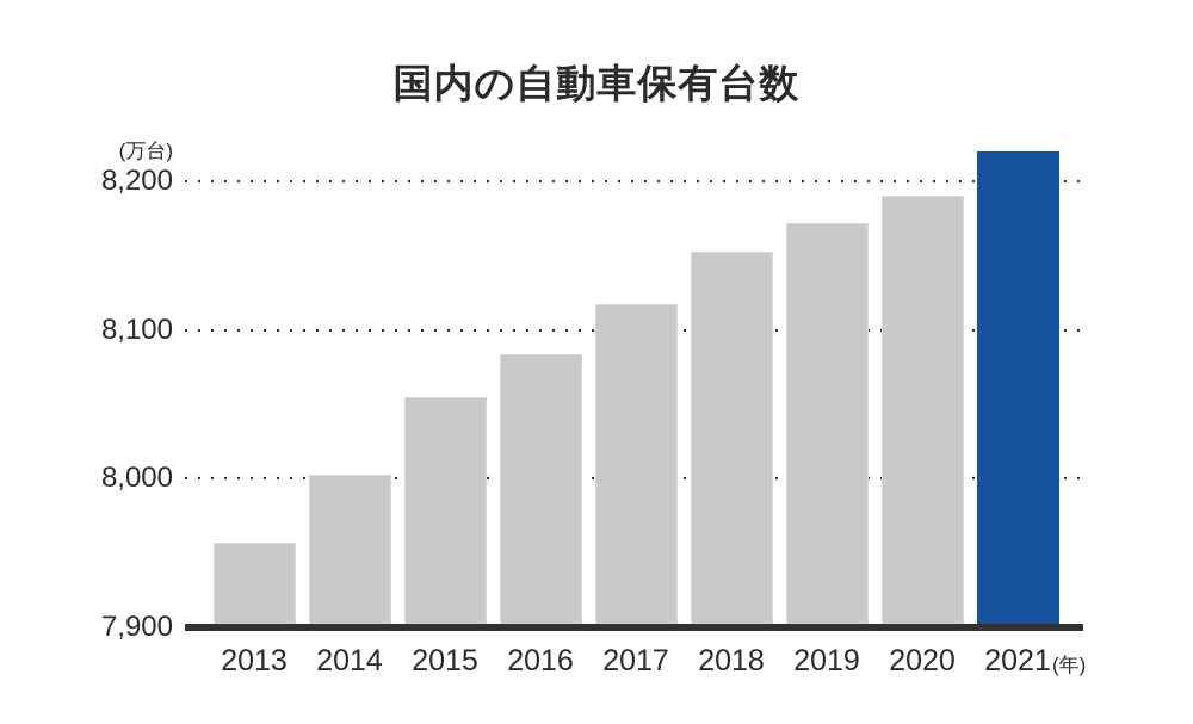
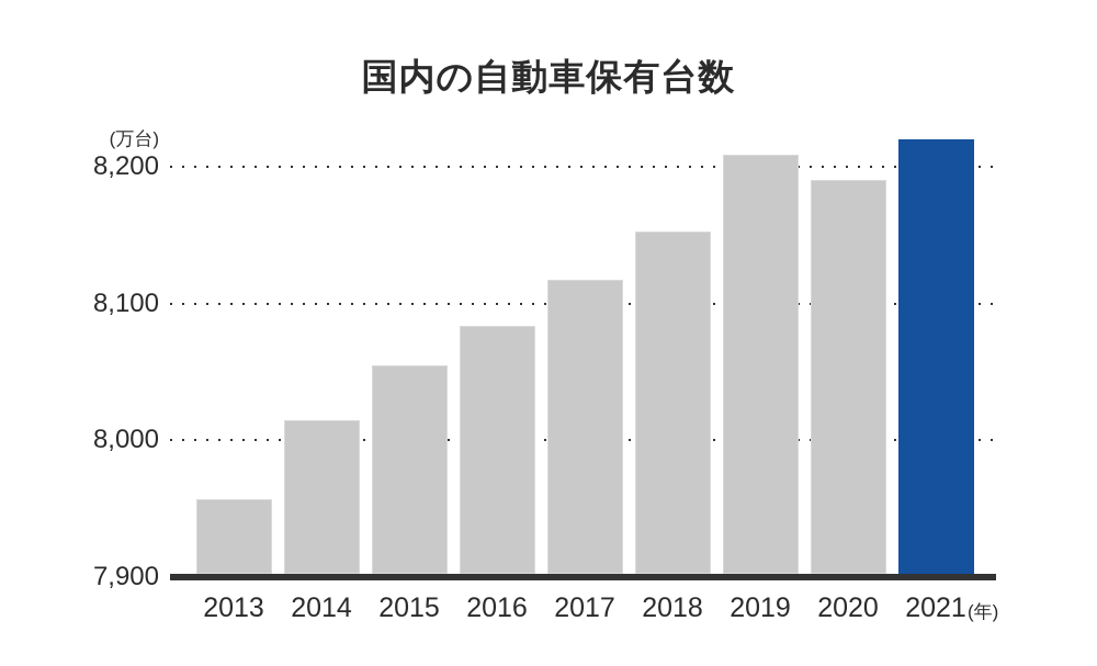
2014: 8003 -> 8015
2019: 8172 -> 8209
